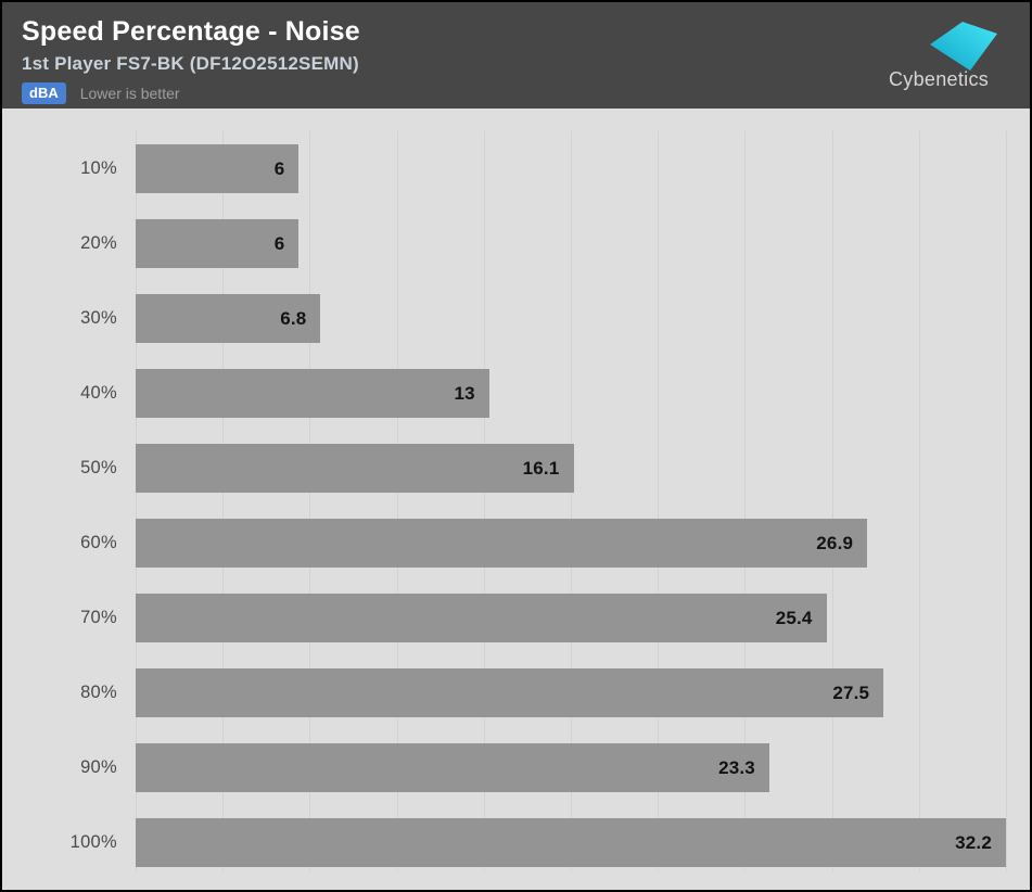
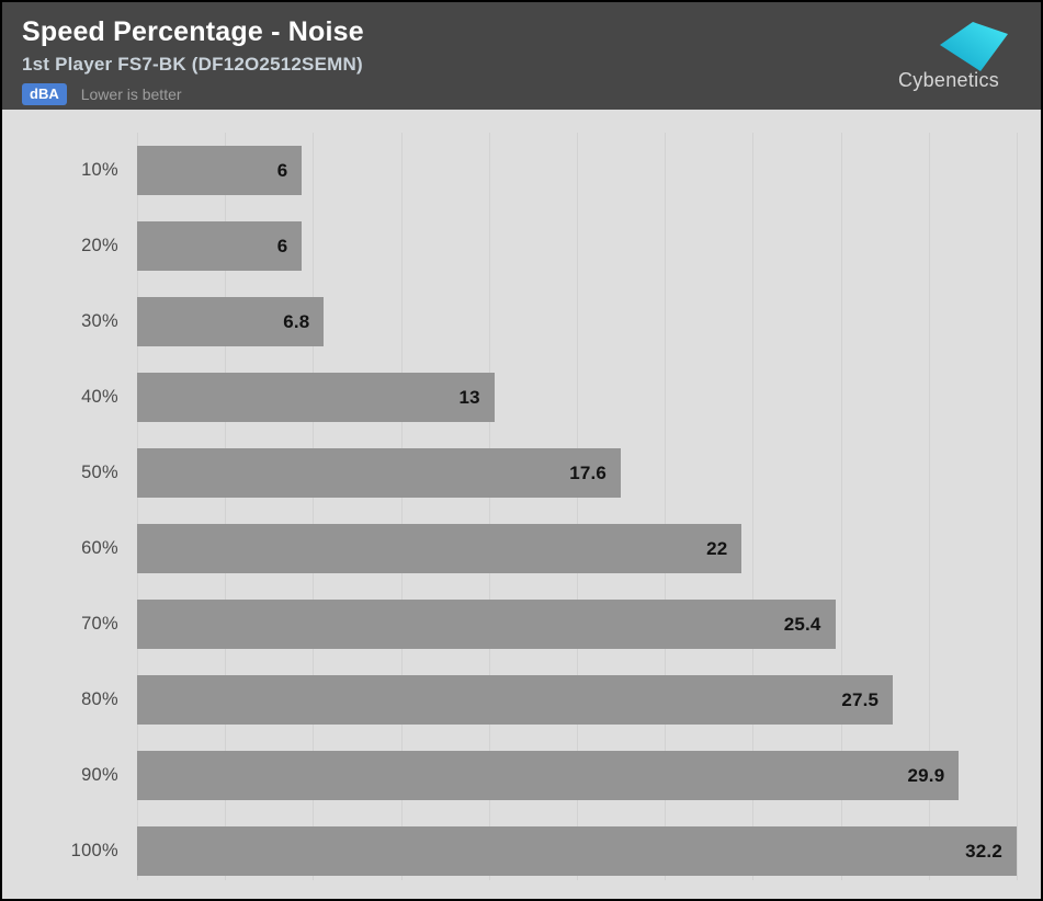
50%: 16.1 -> 17.6
60%: 26.9 -> 22
90%: 23.3 -> 29.9
